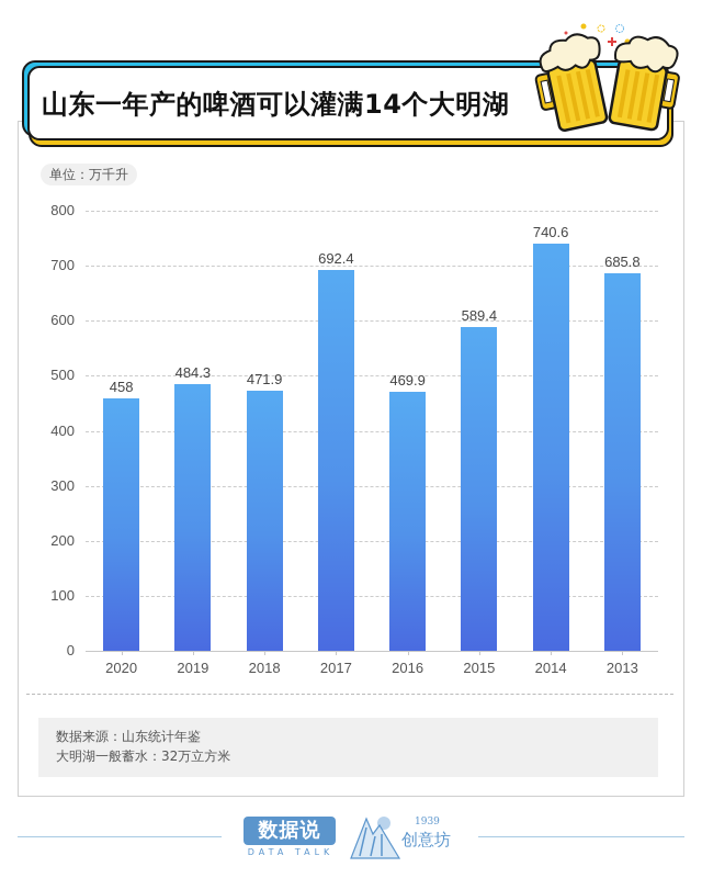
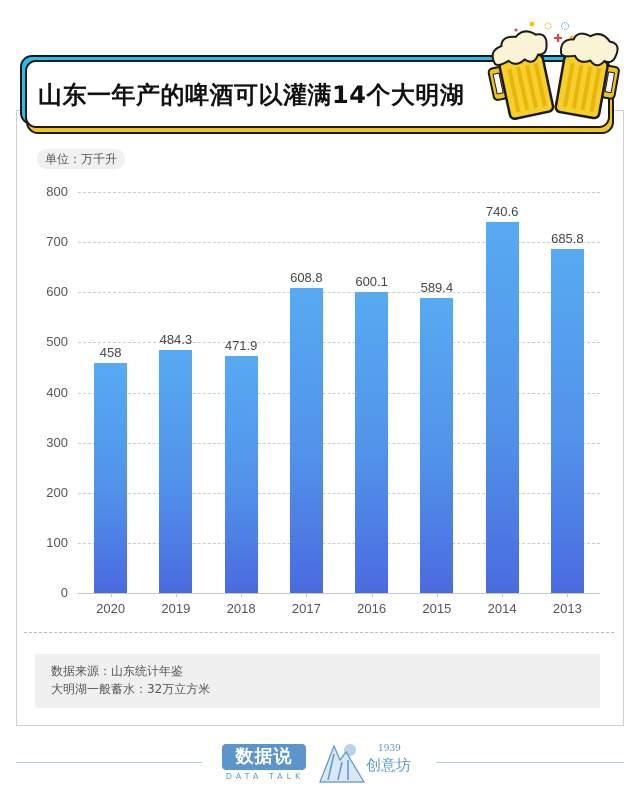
2017: 692.4 -> 608.8
2016: 469.9 -> 600.1
